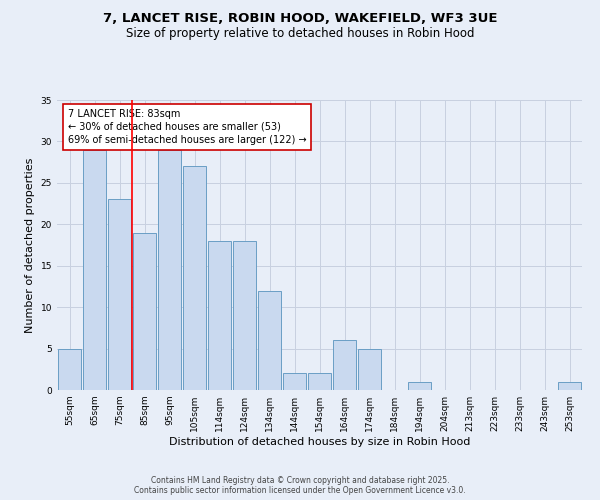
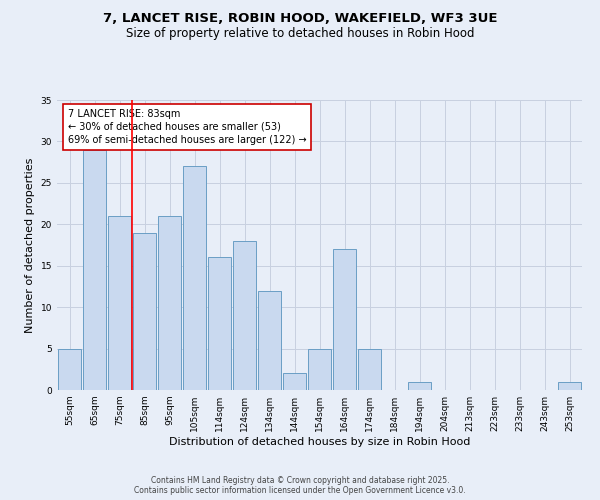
75sqm: 23 -> 21
95sqm: 29 -> 21
114sqm: 18 -> 16
154sqm: 2 -> 5
164sqm: 6 -> 17
